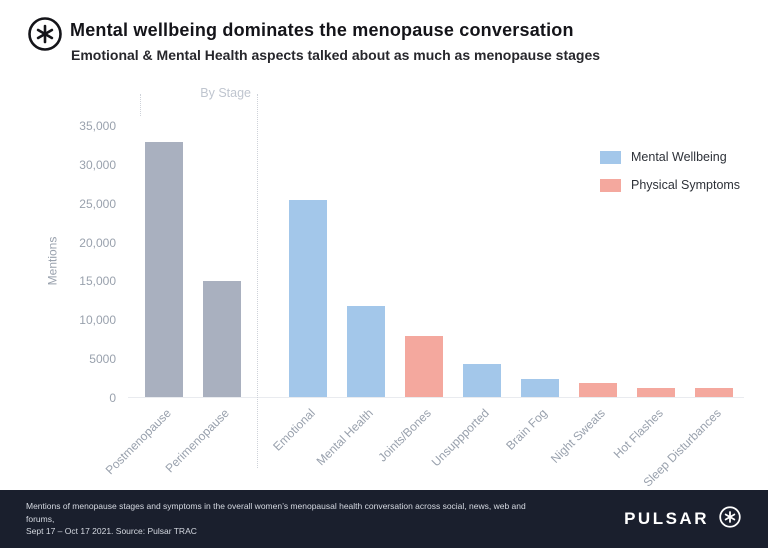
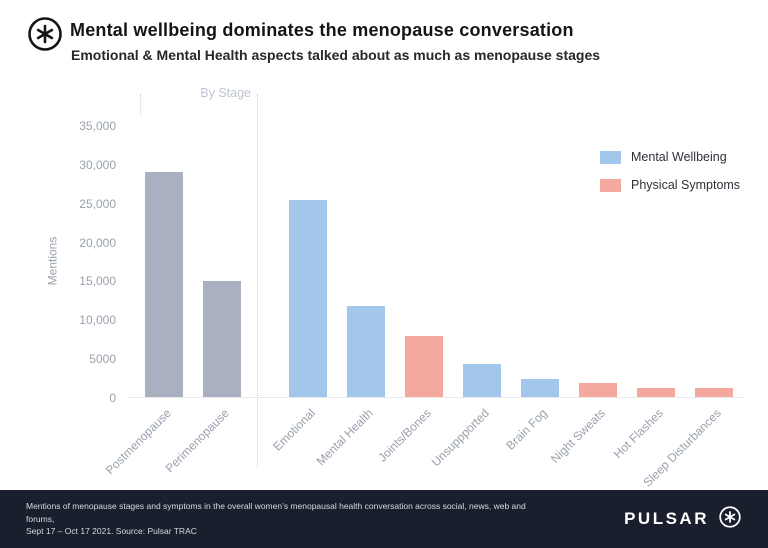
Postmenopause: 33000 -> 29000
